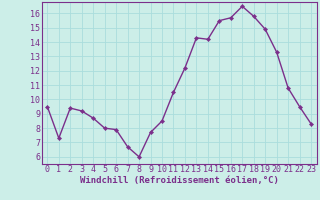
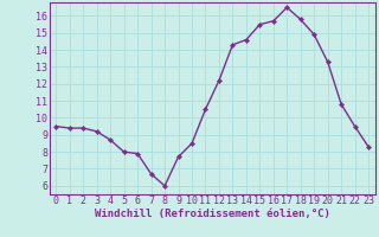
1: 7.3 -> 9.4
14: 14.2 -> 14.6
